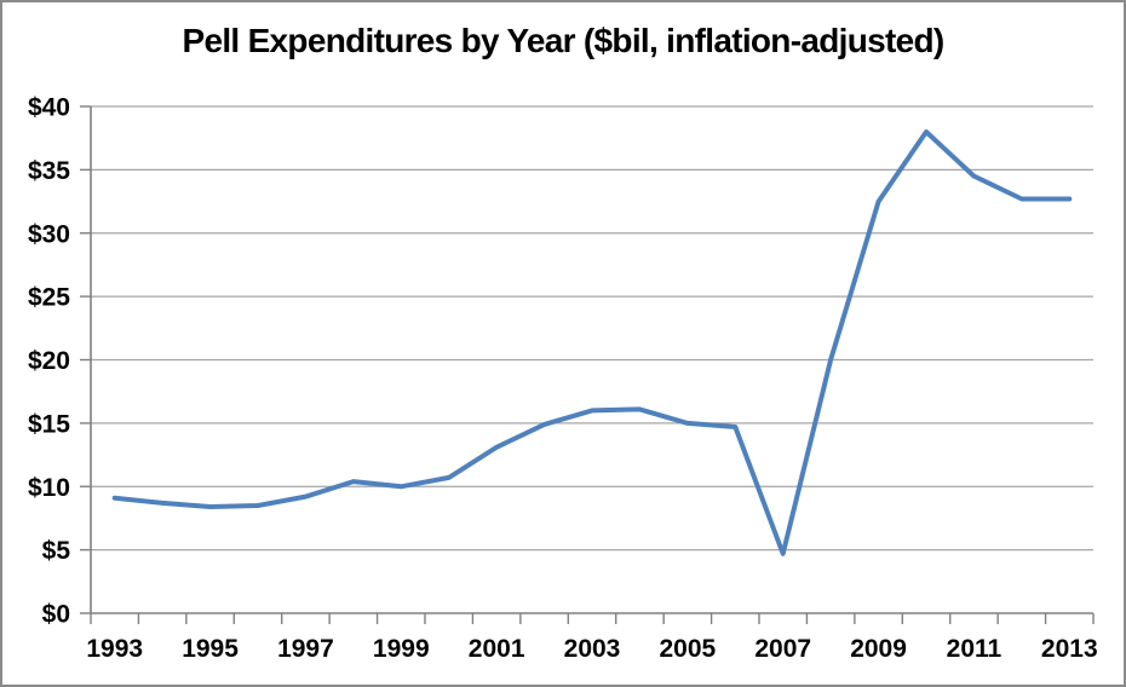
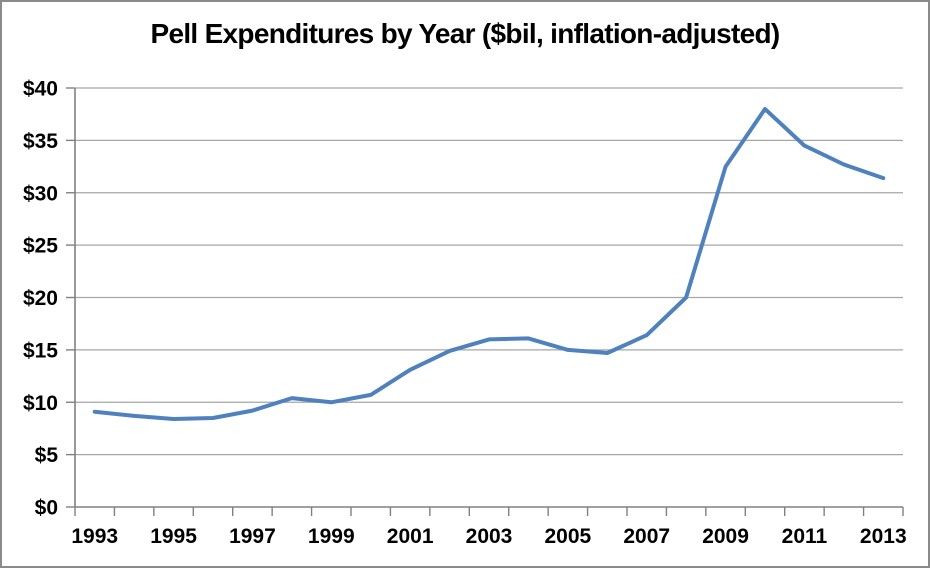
2007: $4.7 -> $16.4
2013: $32.7 -> $31.4
